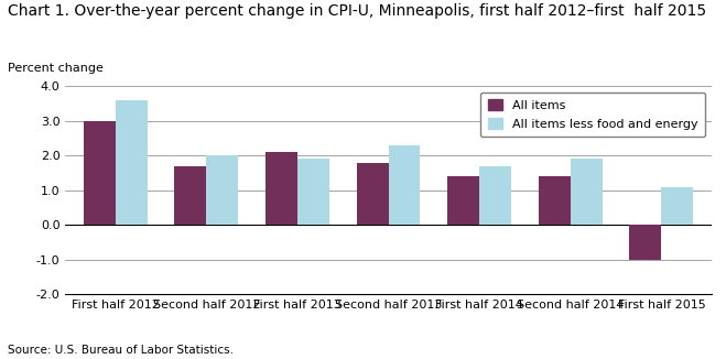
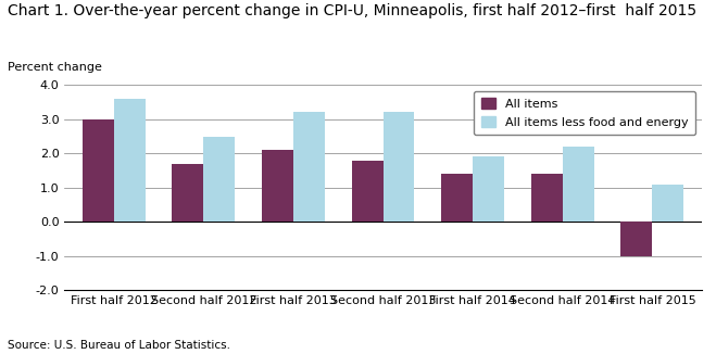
All items less food and energy/Second half 2012: 2.0 -> 2.5
All items less food and energy/First half 2013: 1.9 -> 3.2
All items less food and energy/Second half 2013: 2.3 -> 3.2
All items less food and energy/First half 2014: 1.7 -> 1.9
All items less food and energy/Second half 2014: 1.9 -> 2.2
